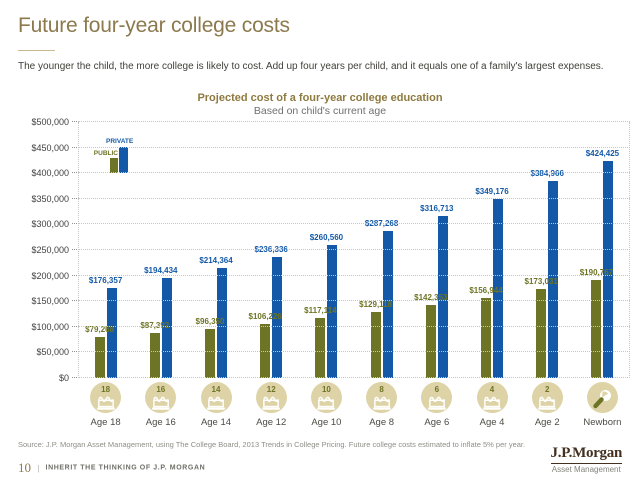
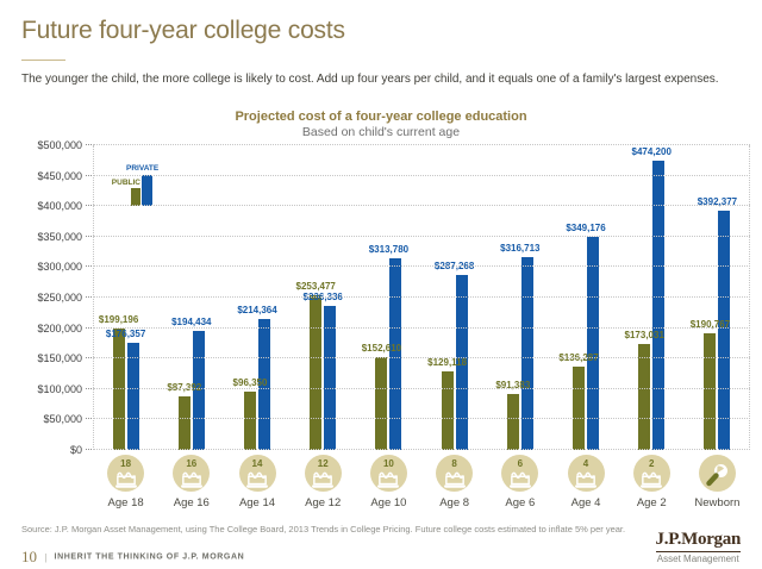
PUBLIC/Age 18: $79,268 -> $199,196
PUBLIC/Age 12: $106,226 -> $253,477
PUBLIC/Age 10: $117,114 -> $152,610
PRIVATE/Age 10: $260,560 -> $313,780
PUBLIC/Age 6: $142,353 -> $91,383
PUBLIC/Age 4: $156,944 -> $136,287
PRIVATE/Age 2: $384,966 -> $474,200
PRIVATE/Newborn: $424,425 -> $392,377
